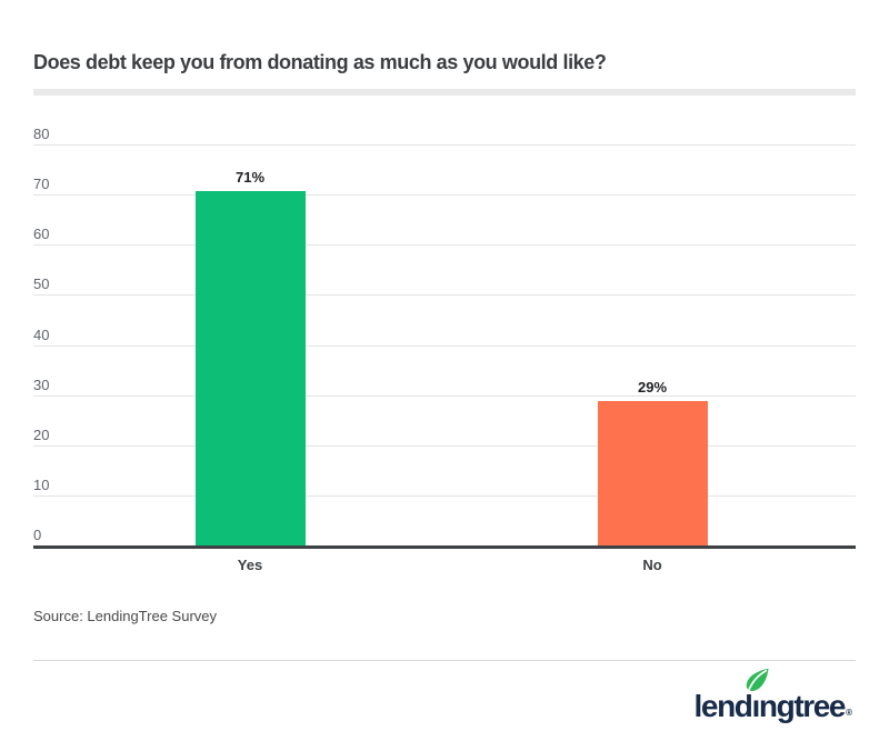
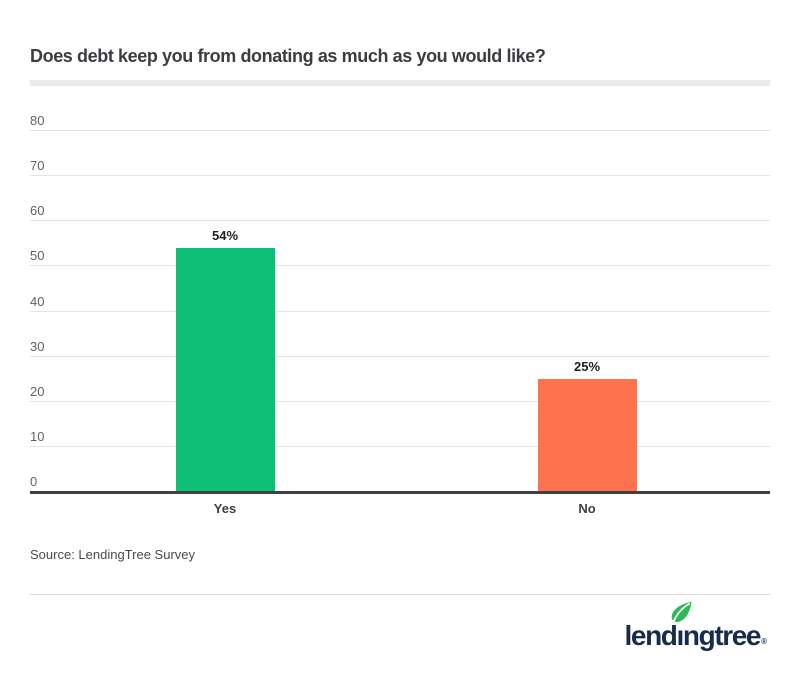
Yes: 71% -> 54%
No: 29% -> 25%
